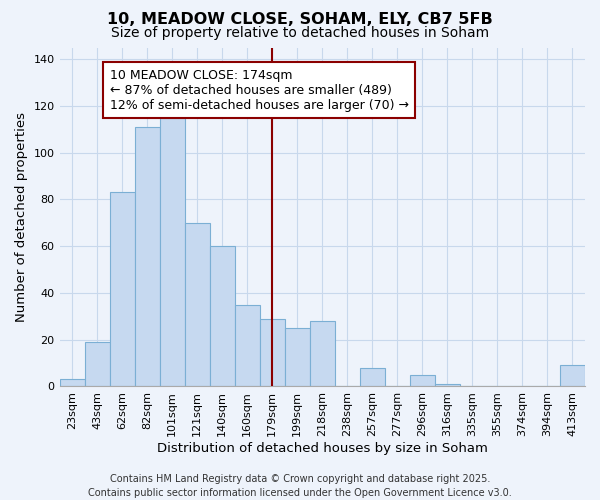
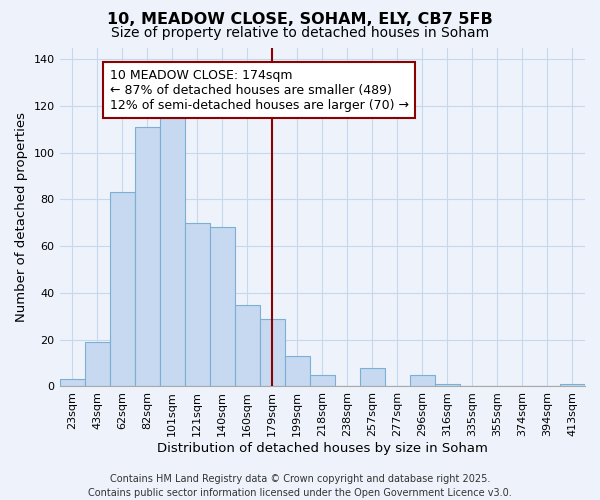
140sqm: 60 -> 68
199sqm: 25 -> 13
218sqm: 28 -> 5
413sqm: 9 -> 1
